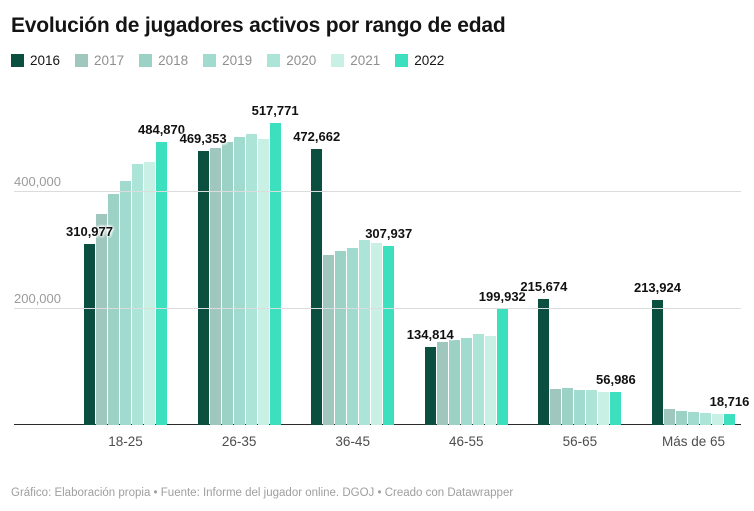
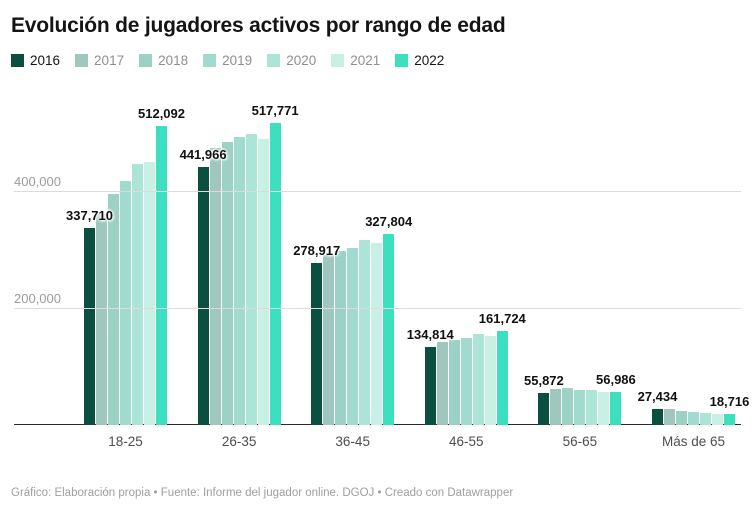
2016/18-25: 310,977 -> 337,710
2022/18-25: 484,870 -> 512,092
2016/26-35: 469,353 -> 441,966
2016/36-45: 472,662 -> 278,917
2022/36-45: 307,937 -> 327,804
2022/46-55: 199,932 -> 161,724
2016/56-65: 215,674 -> 55,872
2016/Más de 65: 213,924 -> 27,434
